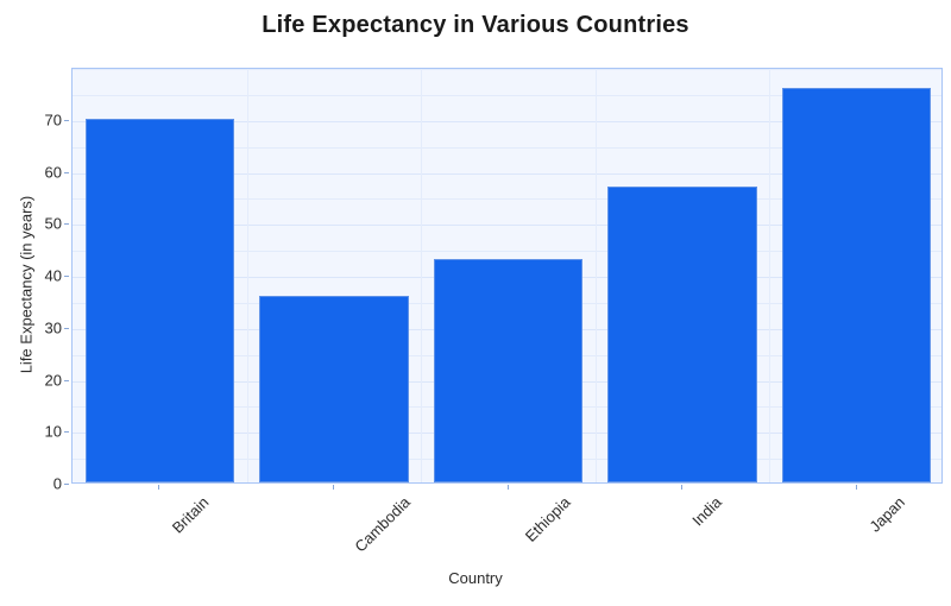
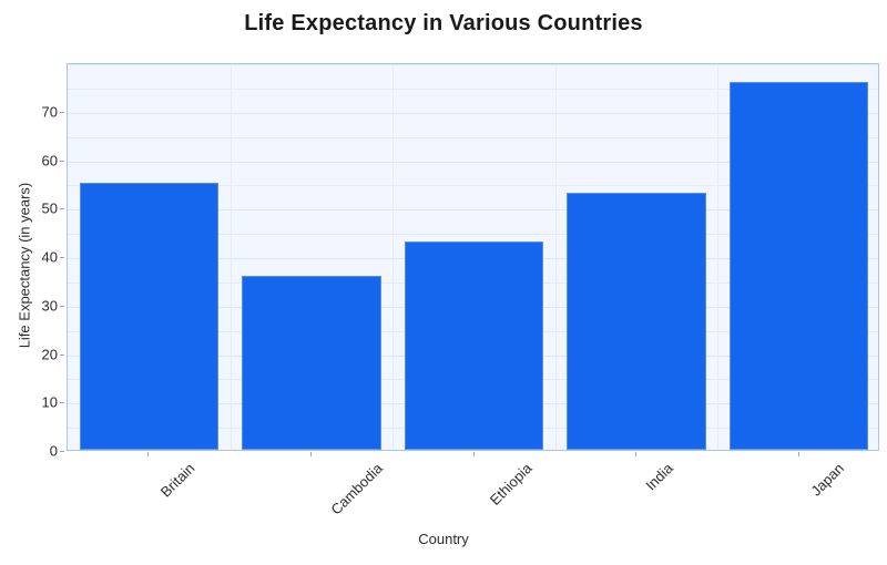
Britain: 70 -> 55
India: 57 -> 53
